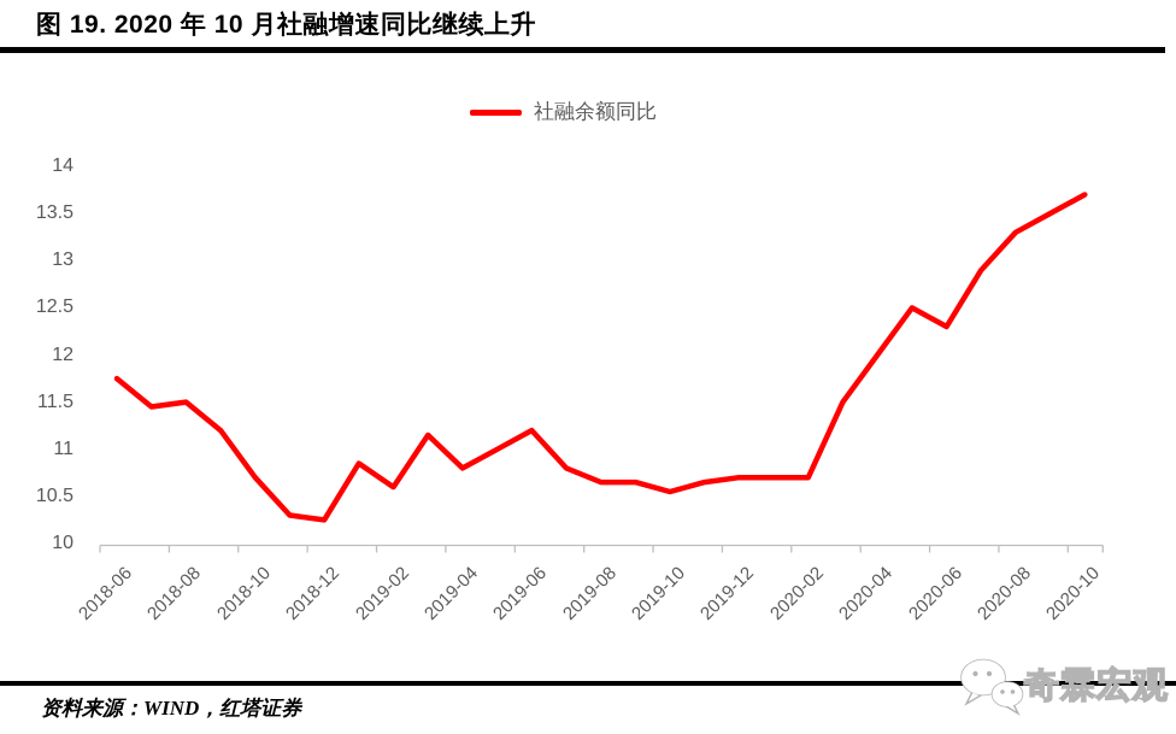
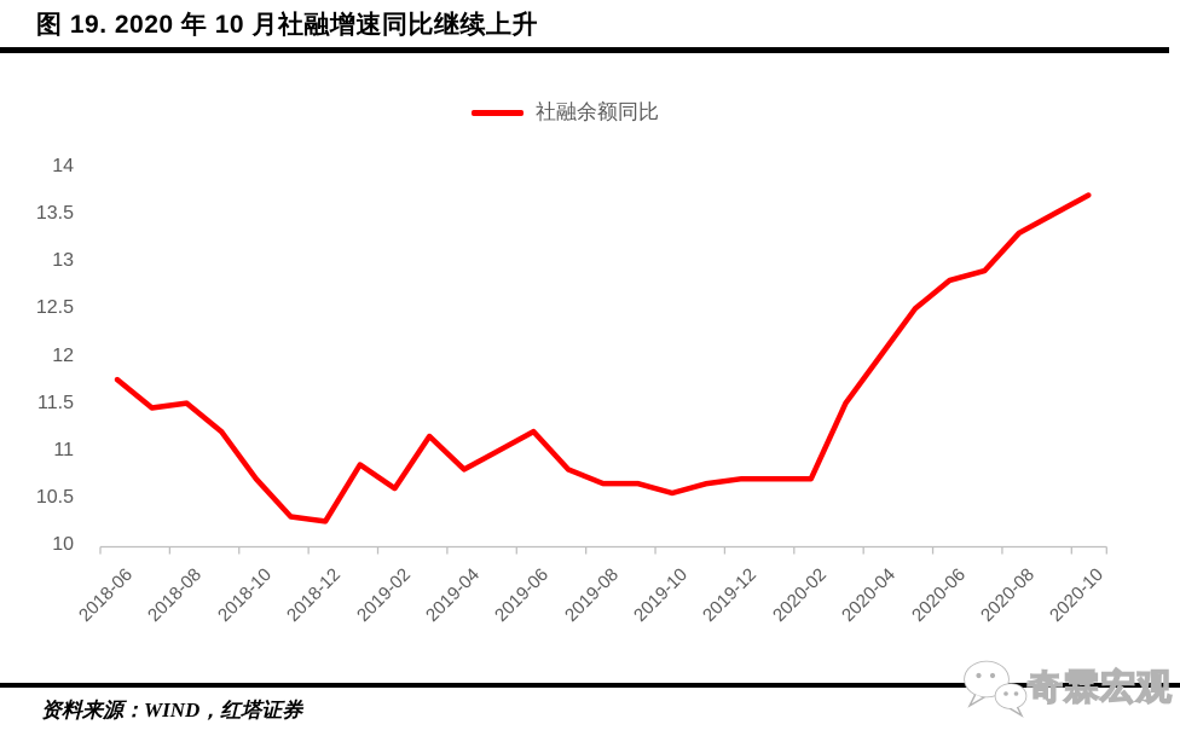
2020-06: 12.3 -> 12.8
